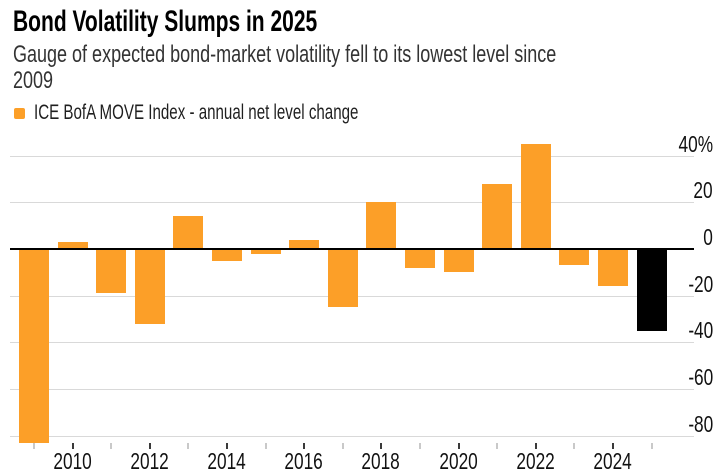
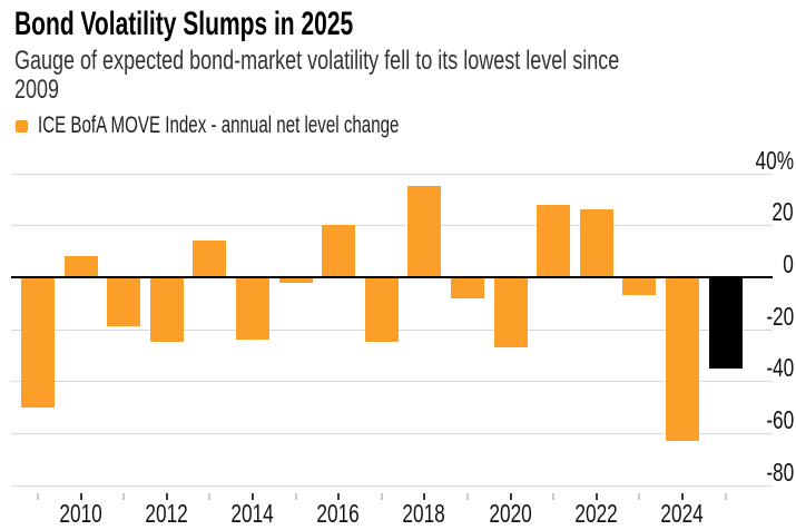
2009: -83% -> -50%
2010: 3% -> 8%
2012: -32% -> -25%
2014: -5% -> -24%
2016: 4% -> 20%
2018: 20% -> 35%
2020: -10% -> -27%
2022: 45% -> 26%
2024: -16% -> -63%
